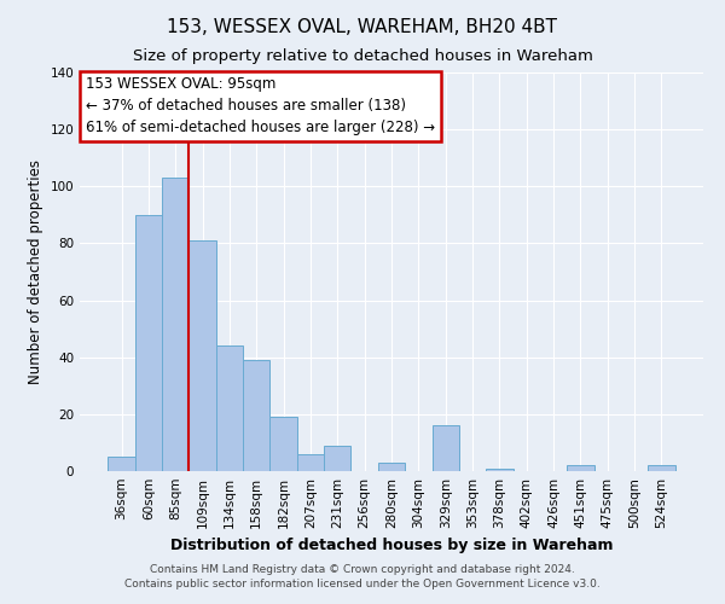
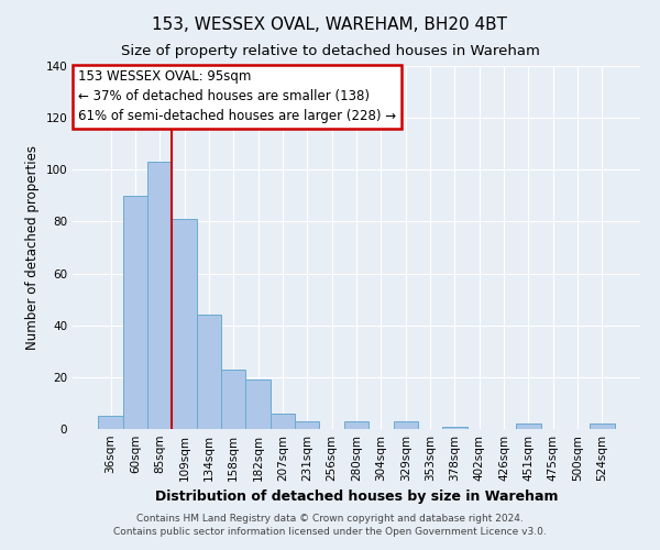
158sqm: 39 -> 23
231sqm: 9 -> 3
329sqm: 16 -> 3
